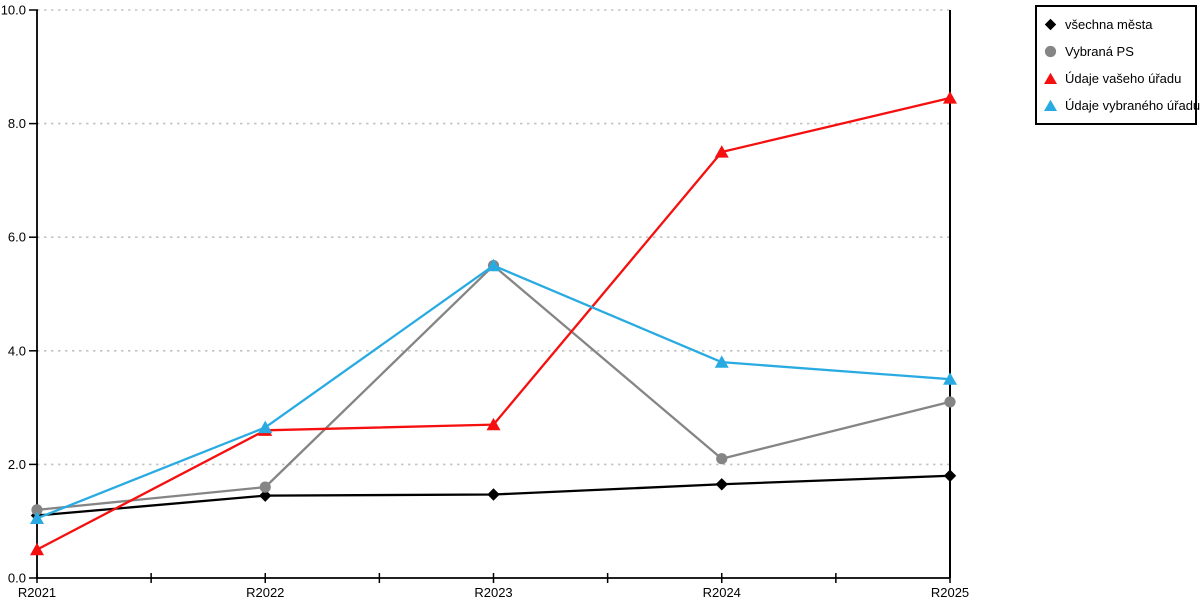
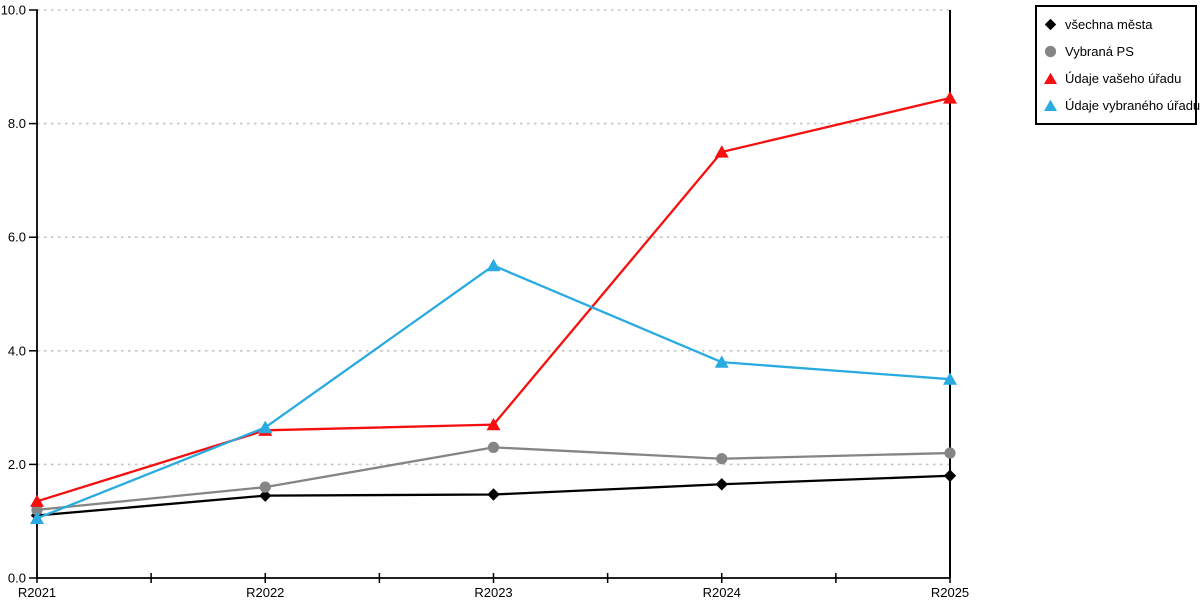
Údaje vašeho úřadu/R2021: 0.5 -> 1.4
Vybraná PS/R2023: 5.5 -> 2.3
Vybraná PS/R2025: 3.1 -> 2.2
